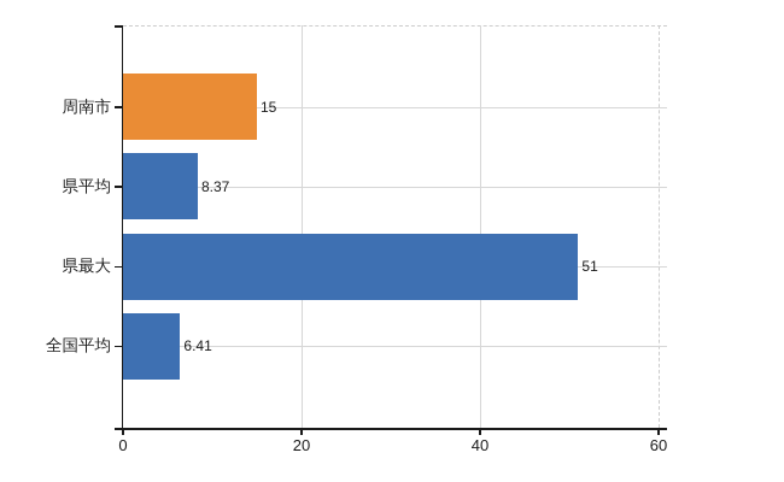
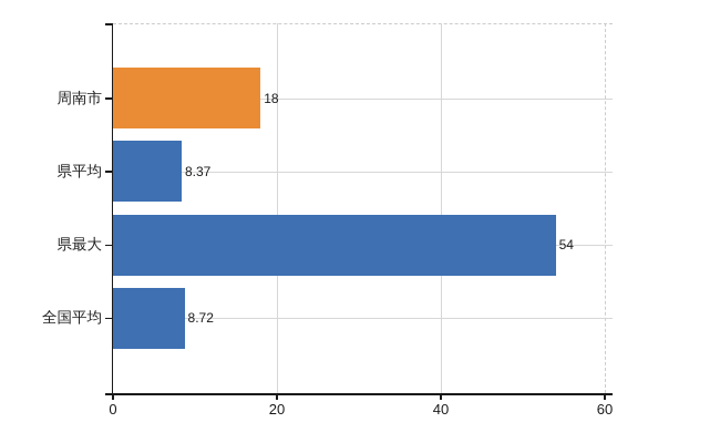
周南市: 15 -> 18
県最大: 51 -> 54
全国平均: 6.41 -> 8.72
